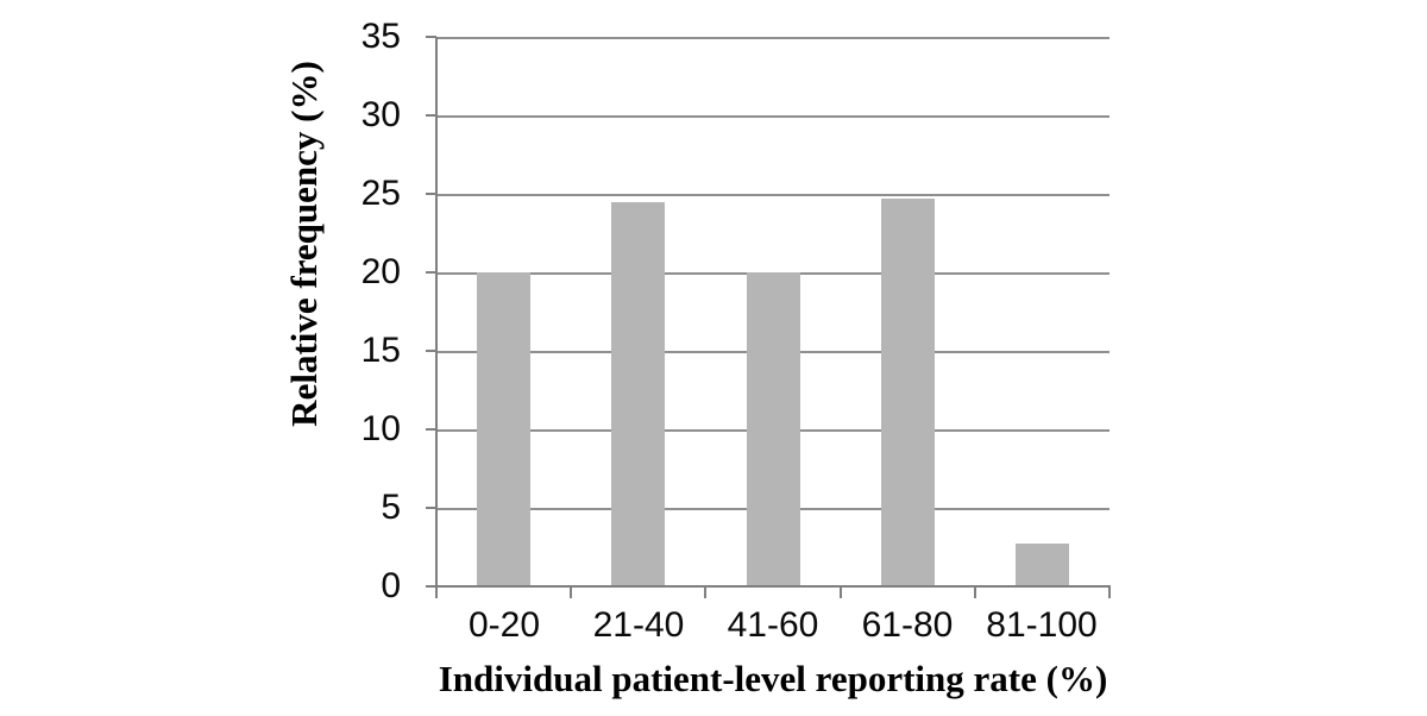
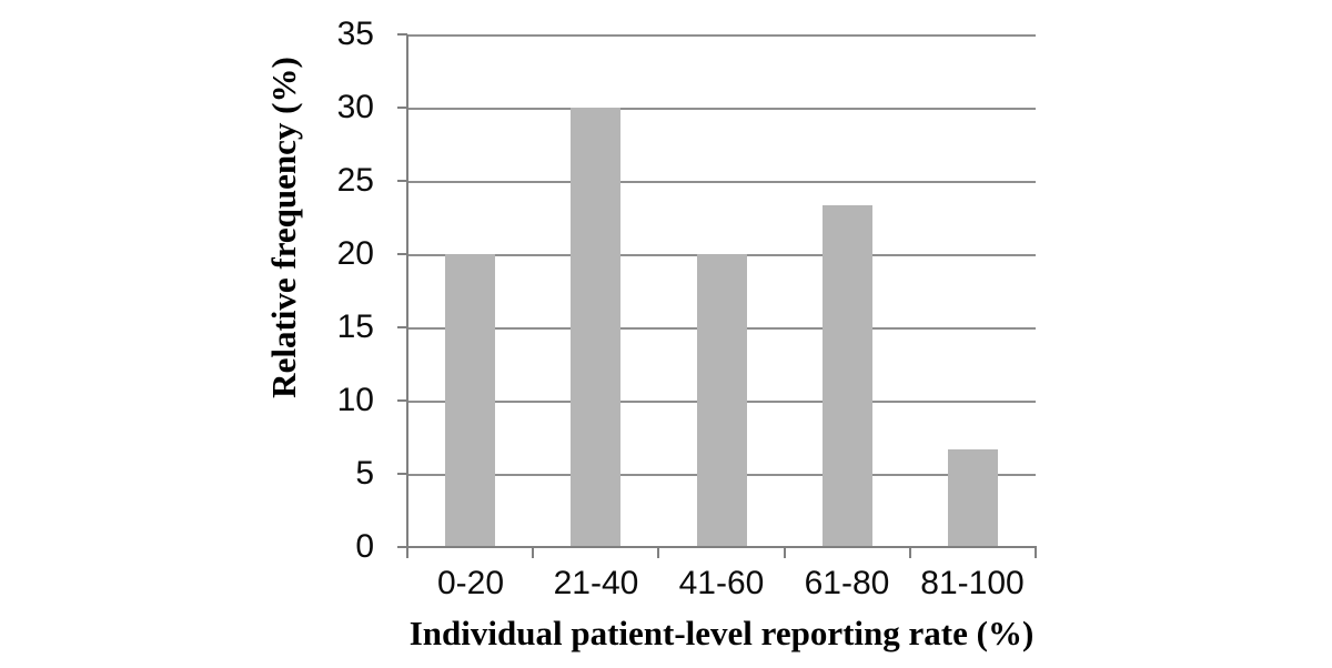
21-40: 24.5 -> 30.0
61-80: 24.7 -> 23.3
81-100: 2.7 -> 6.7
